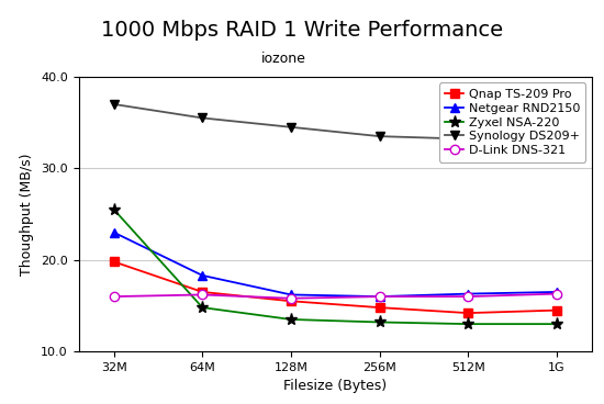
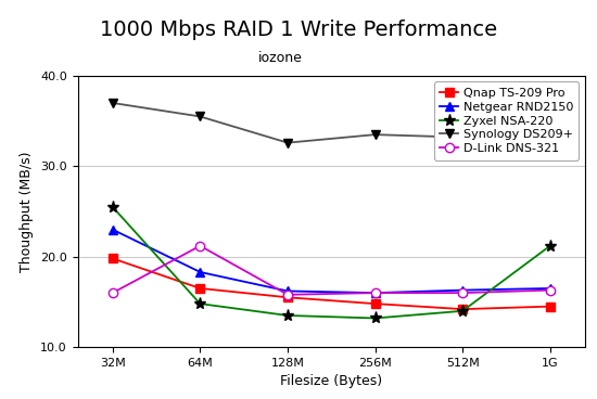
D-Link DNS-321/64M: 16.2 -> 21.2
Synology DS209+/128M: 34.5 -> 32.6
Zyxel NSA-220/512M: 13.0 -> 14.0
Zyxel NSA-220/1G: 13.0 -> 21.2
